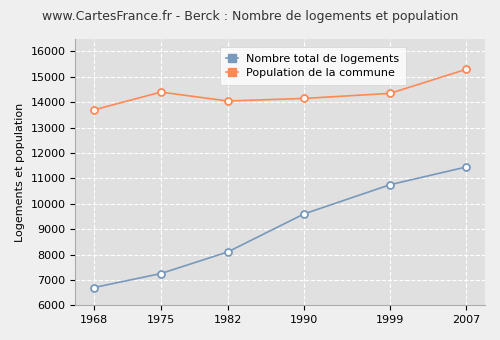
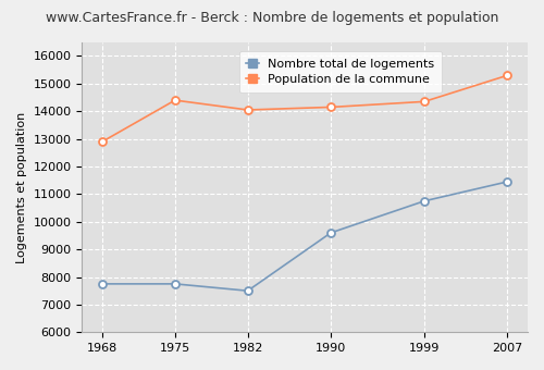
Nombre total de logements/1968: 6700 -> 7750
Population de la commune/1968: 13700 -> 12900
Nombre total de logements/1975: 7250 -> 7750
Nombre total de logements/1982: 8100 -> 7500
